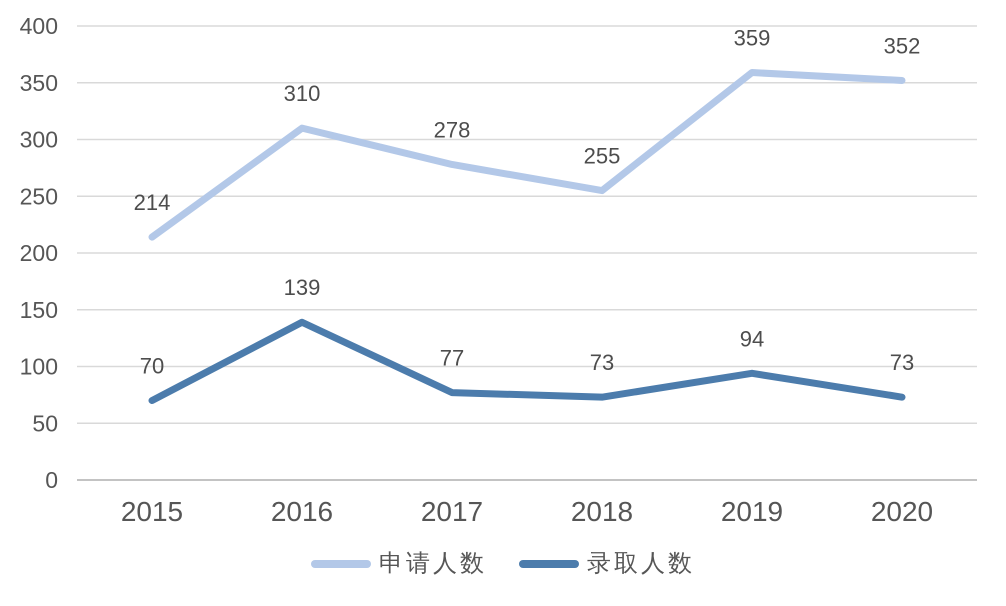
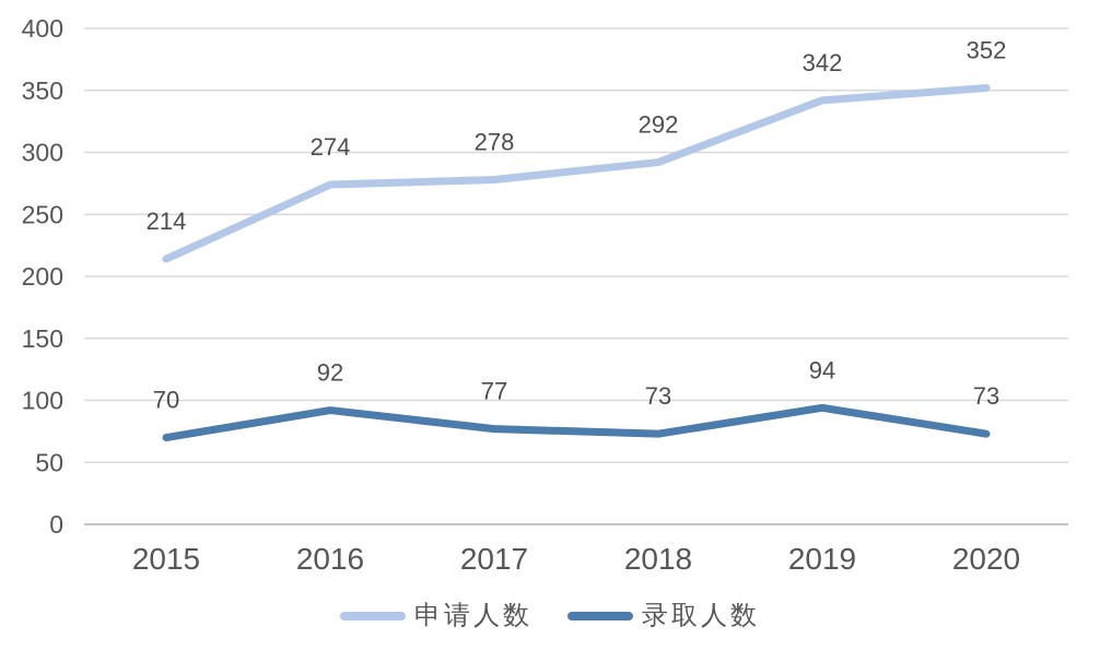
申请人数/2016: 310 -> 274
录取人数/2016: 139 -> 92
申请人数/2018: 255 -> 292
申请人数/2019: 359 -> 342
